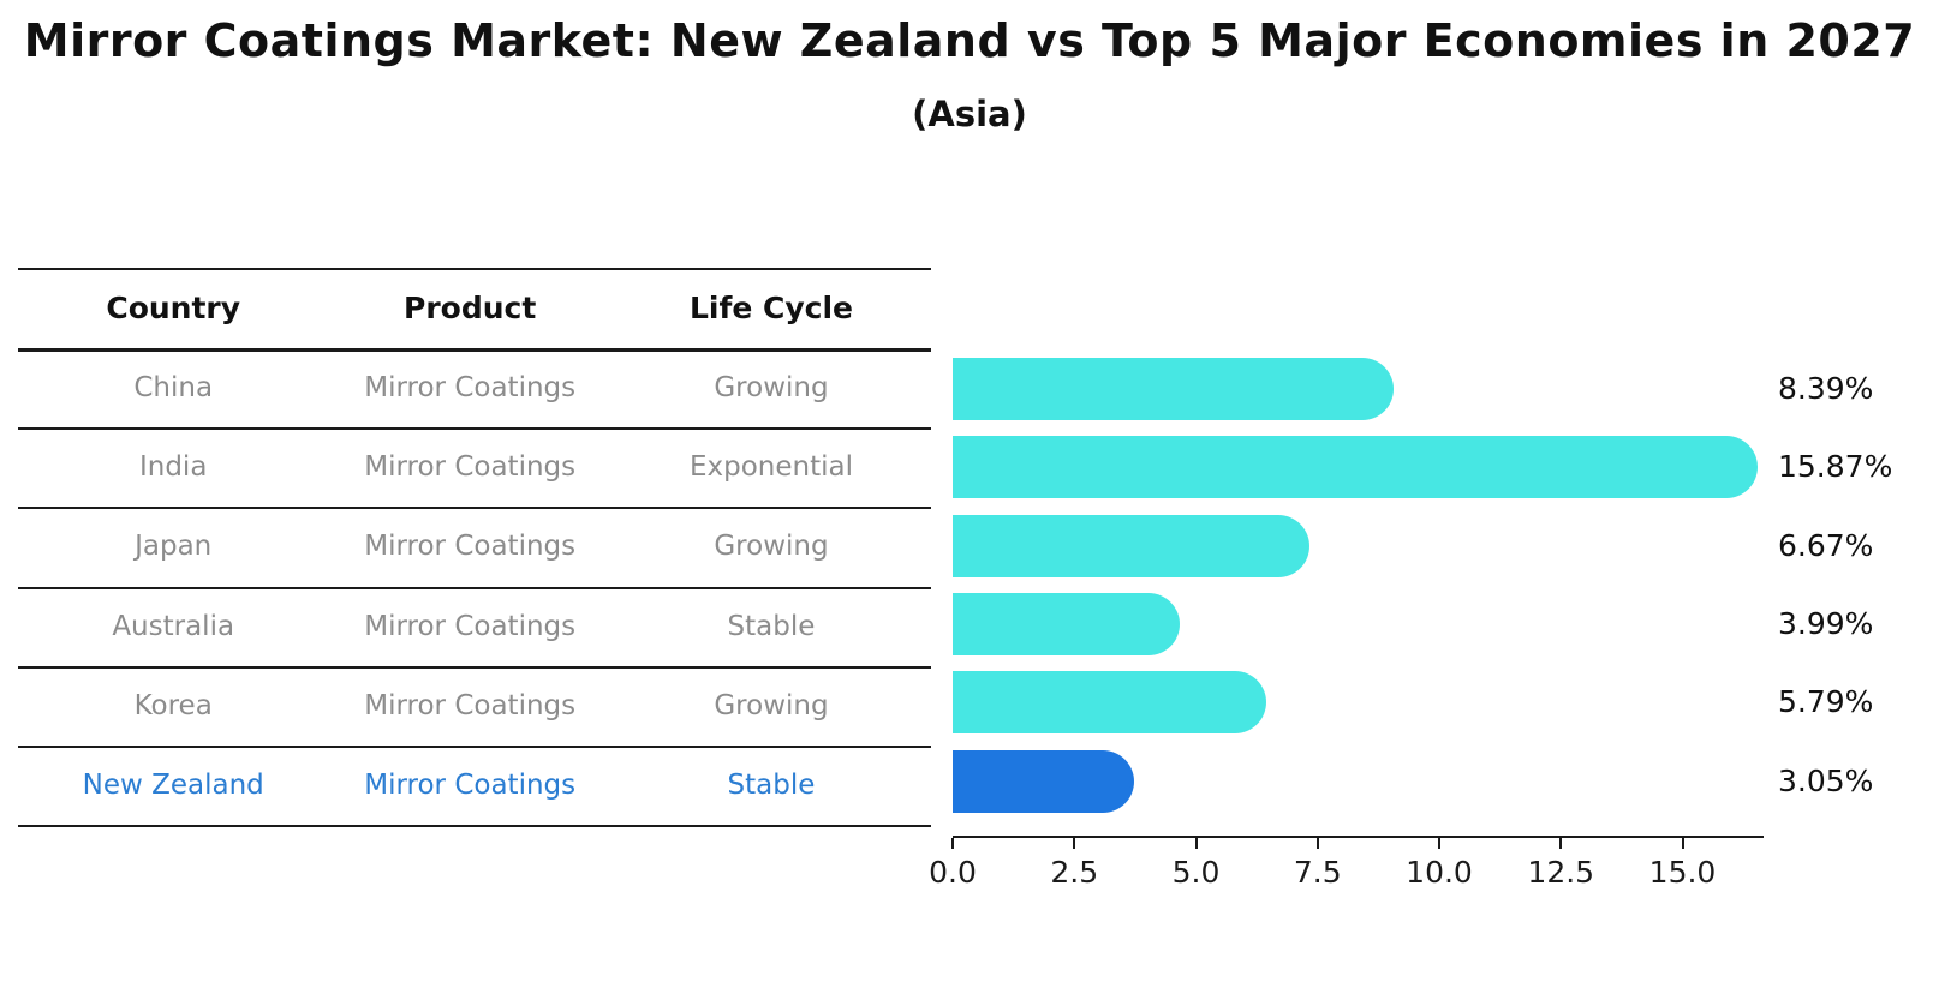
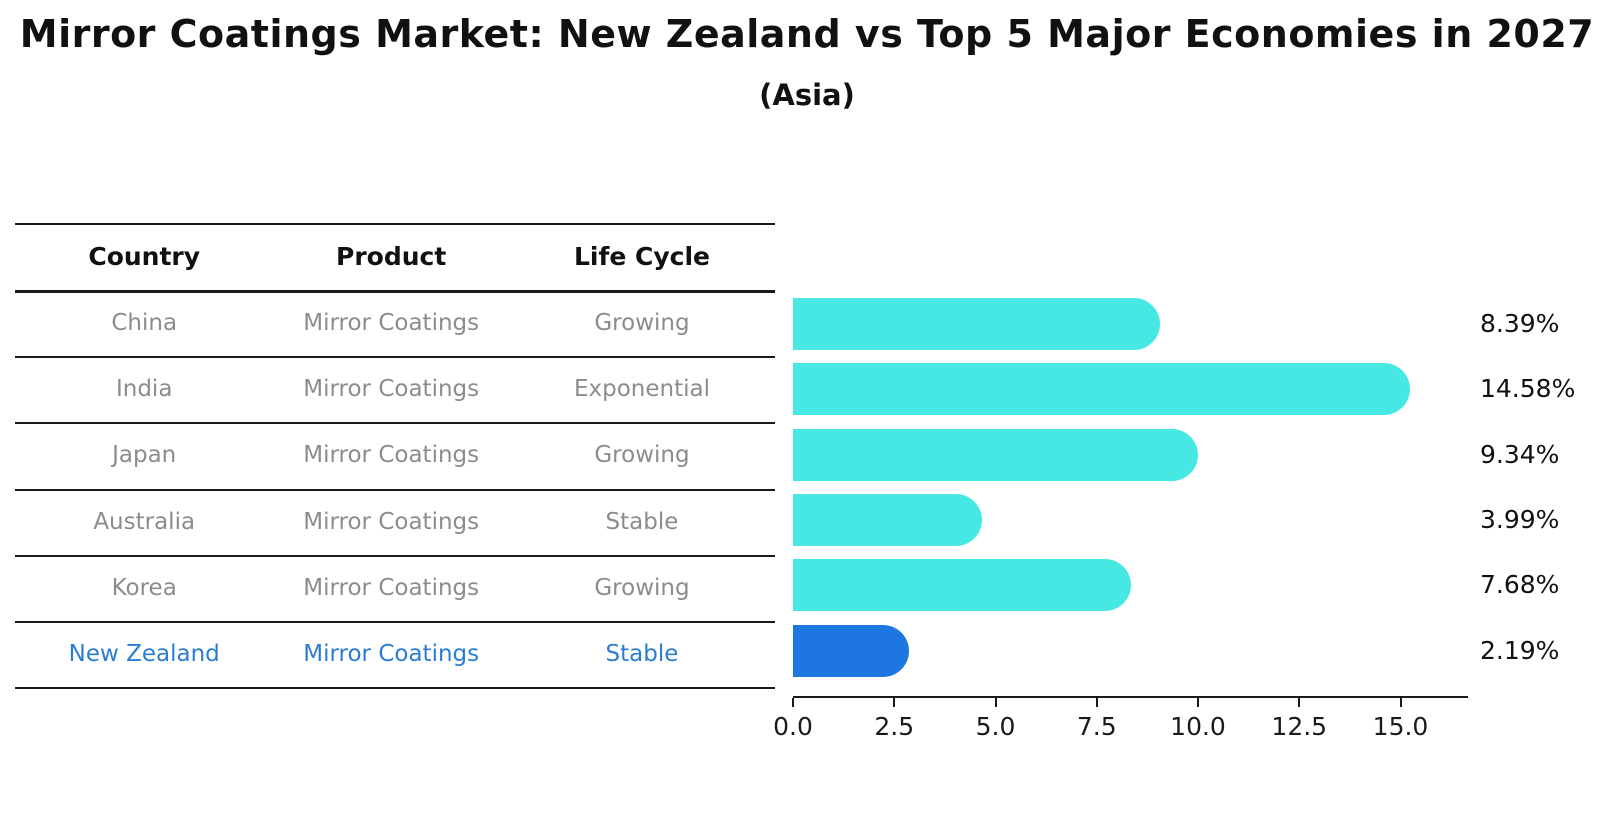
India: 15.87% -> 14.58%
Japan: 6.67% -> 9.34%
Korea: 5.79% -> 7.68%
New Zealand: 3.05% -> 2.19%
